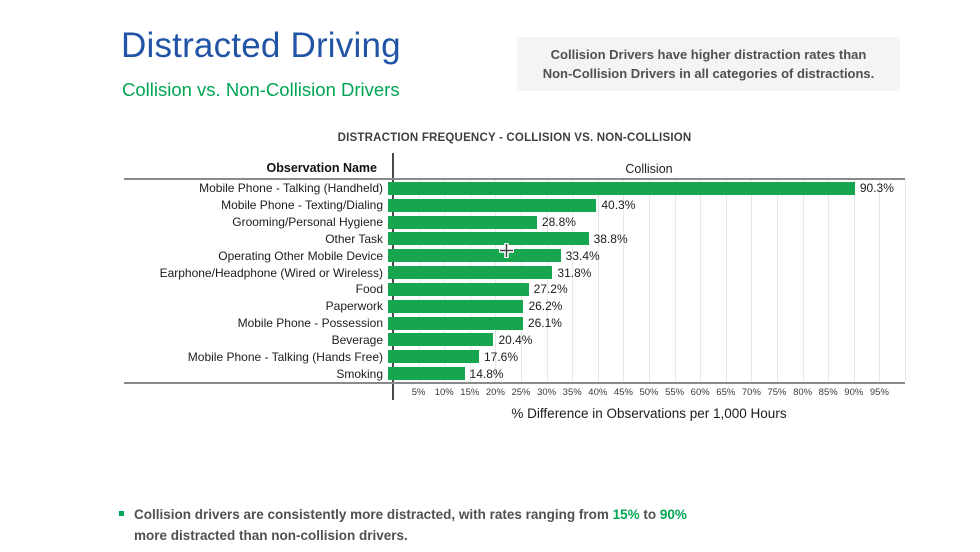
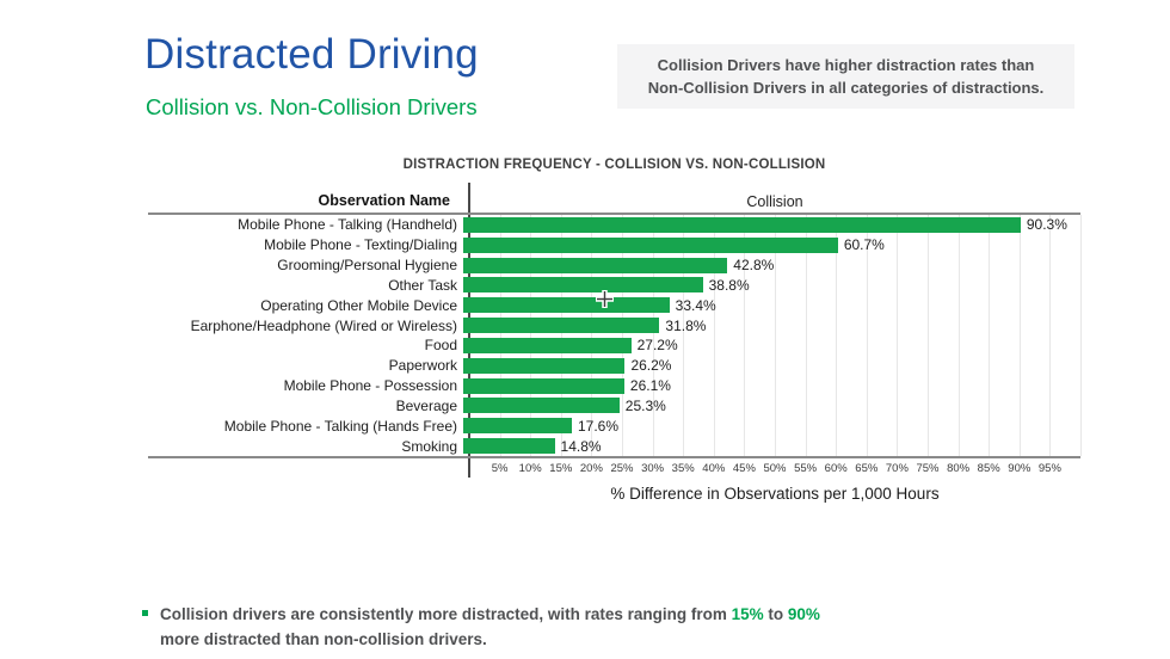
Mobile Phone - Texting/Dialing: 40.3% -> 60.7%
Grooming/Personal Hygiene: 28.8% -> 42.8%
Beverage: 20.4% -> 25.3%
